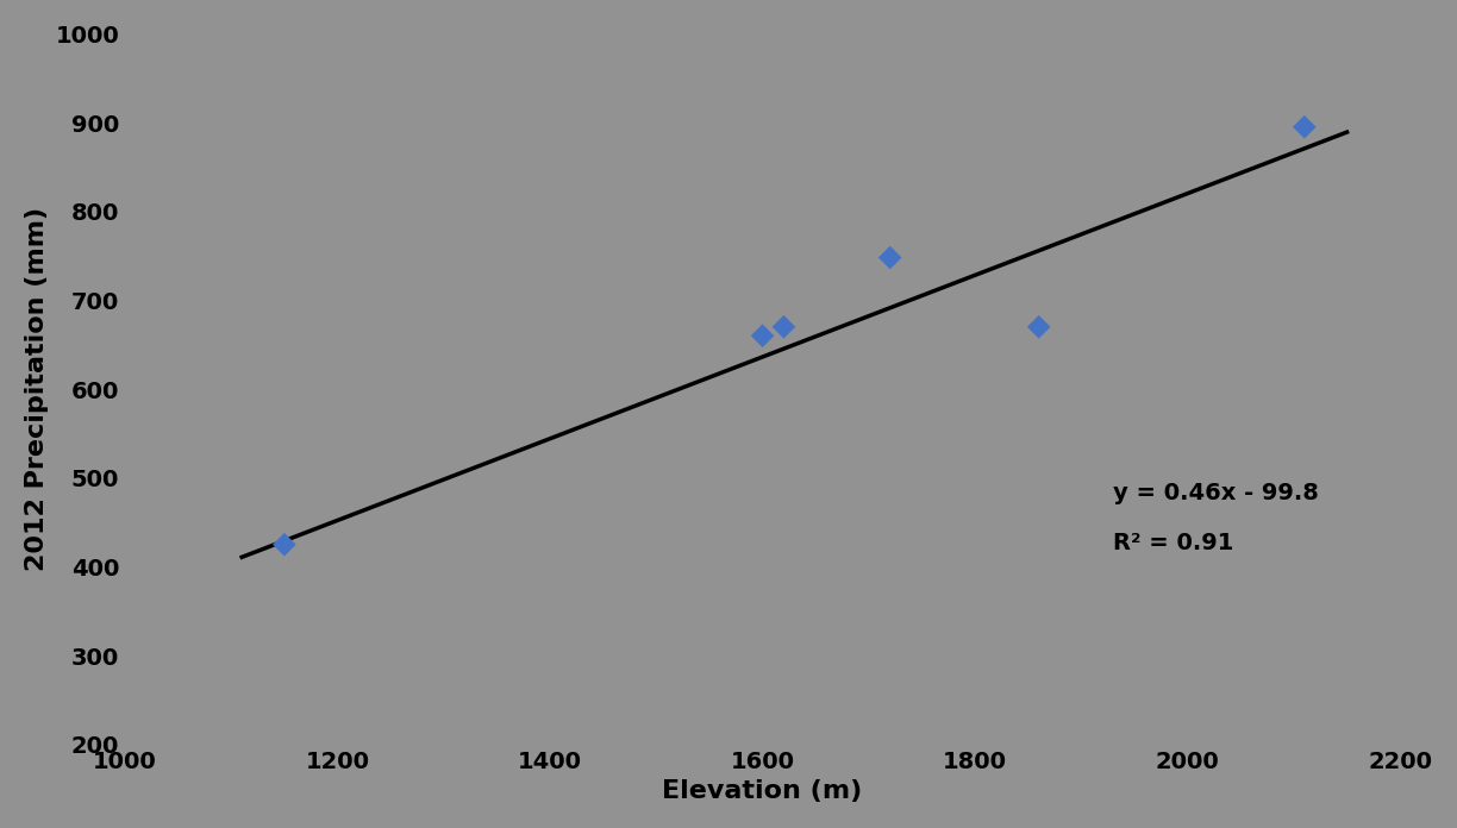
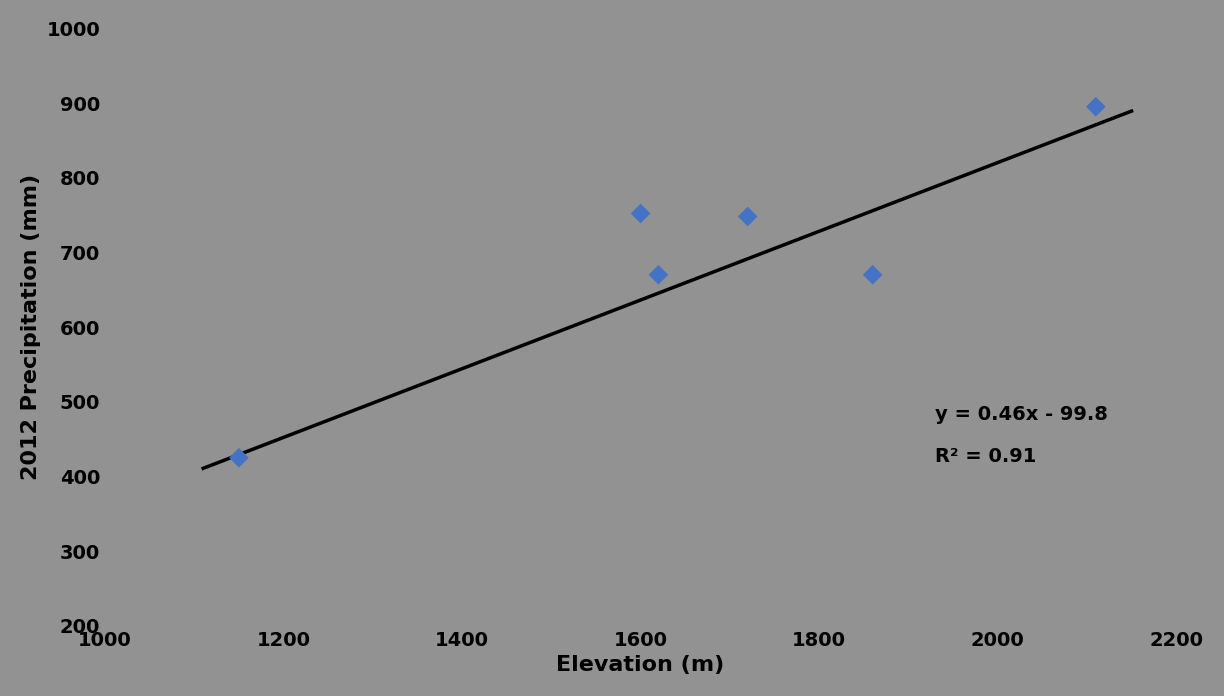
1600: 660 -> 752
